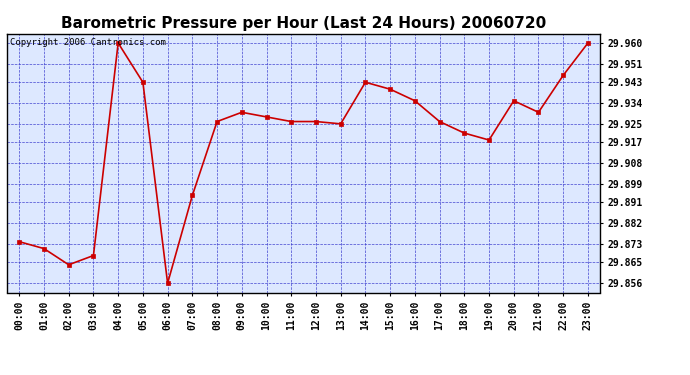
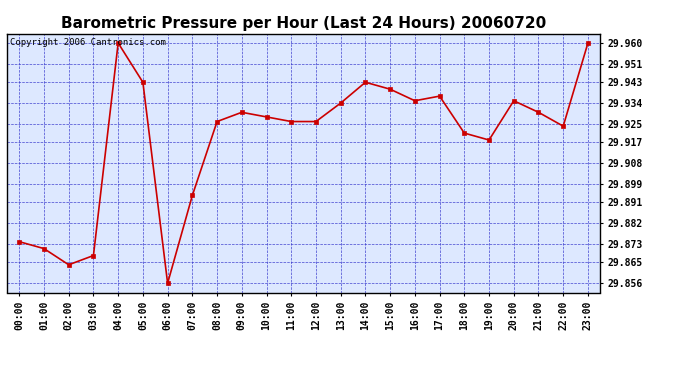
13:00: 29.925 -> 29.934
17:00: 29.926 -> 29.937
22:00: 29.946 -> 29.924
